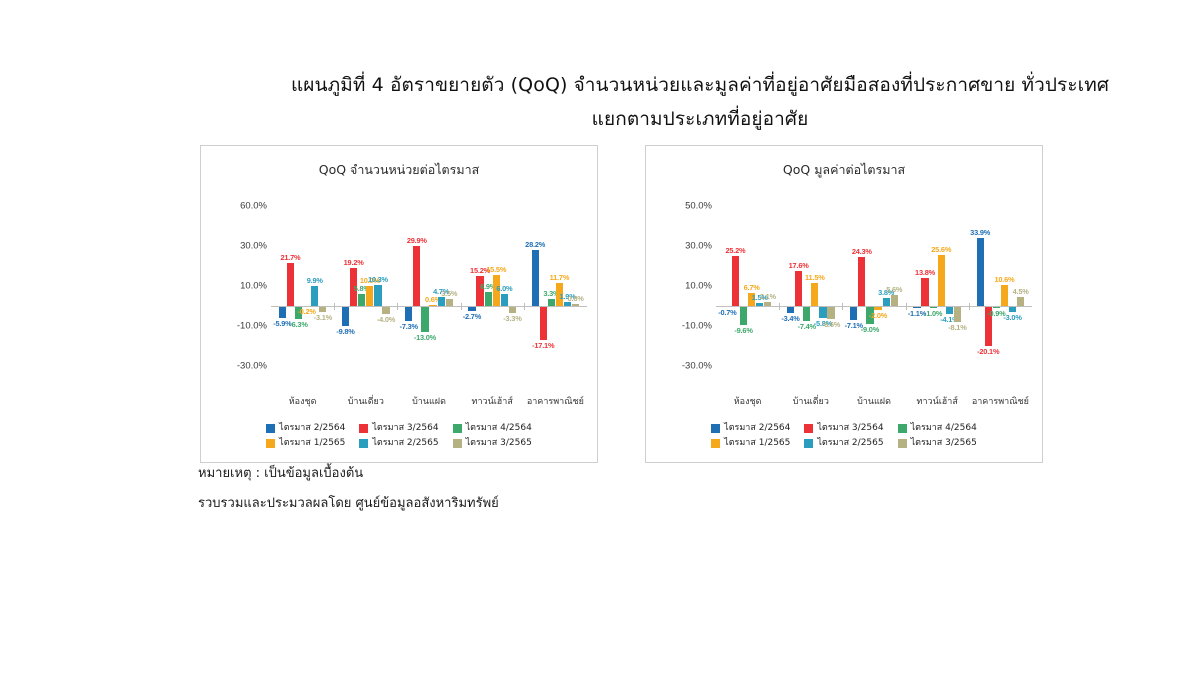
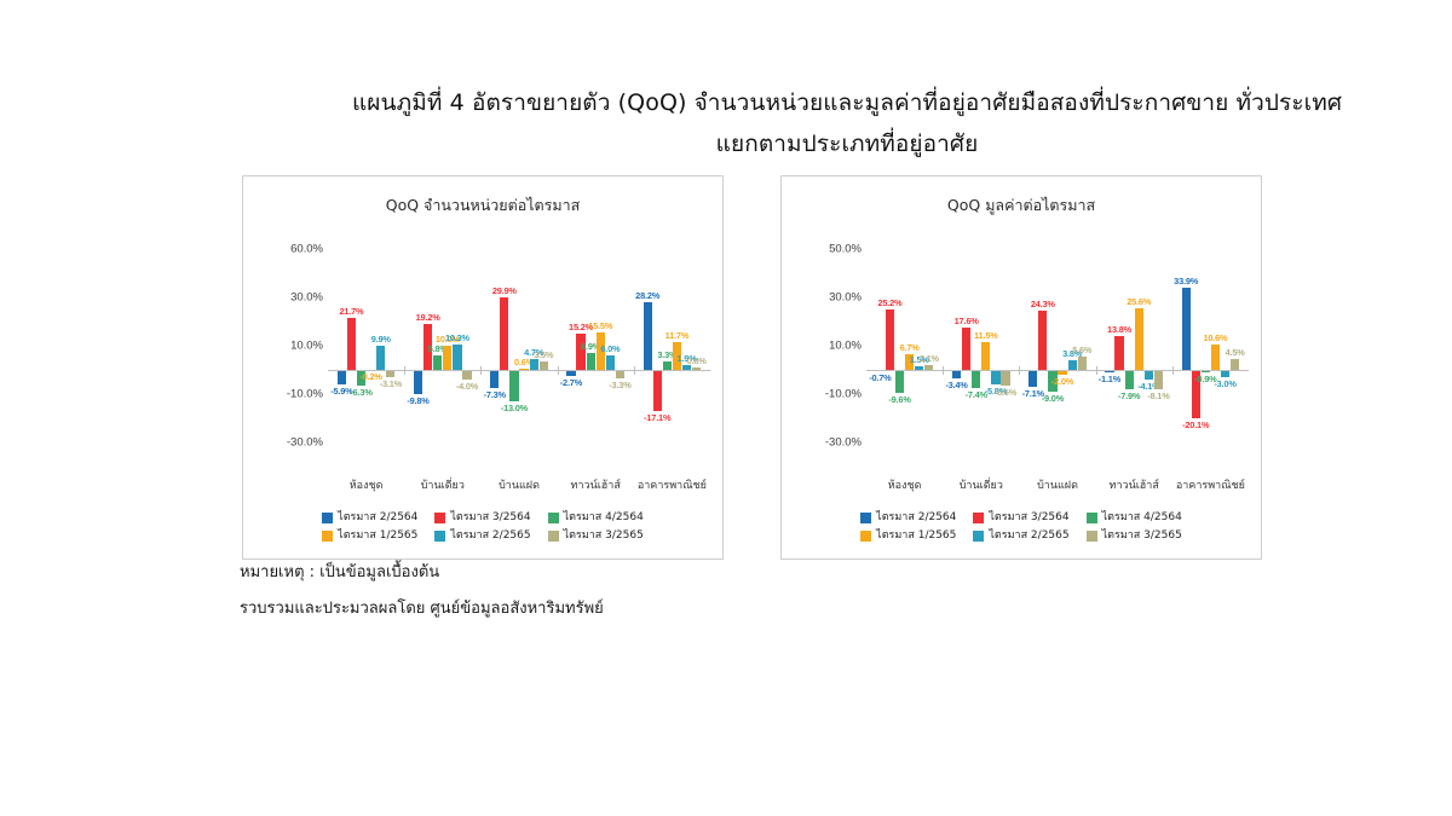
QoQ มูลค่าต่อไตรมาส/ไตรมาส 4/2564/ทาวน์เฮ้าส์: -1.0% -> -7.9%
